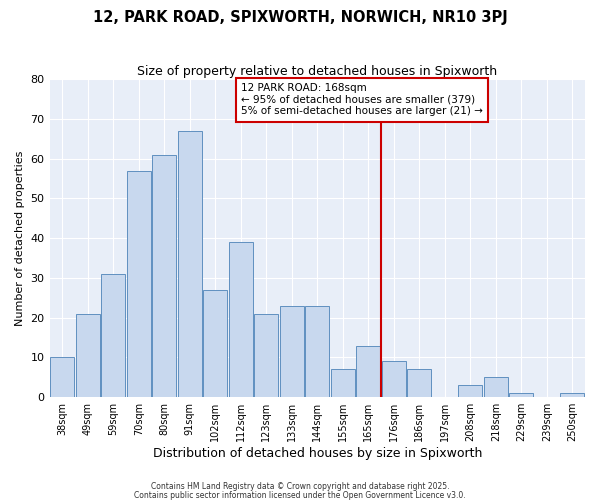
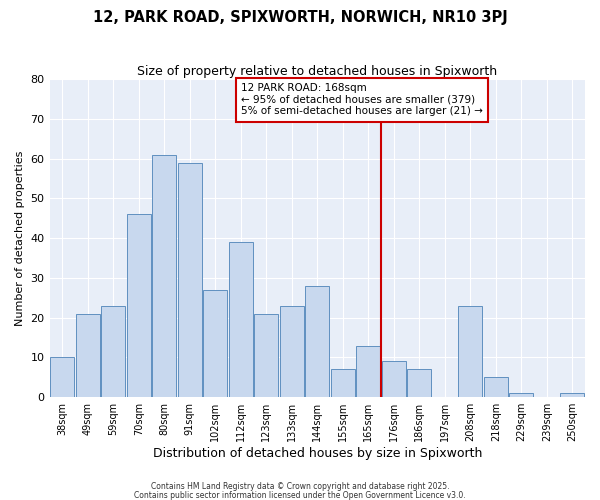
59sqm: 31 -> 23
70sqm: 57 -> 46
91sqm: 67 -> 59
144sqm: 23 -> 28
208sqm: 3 -> 23
